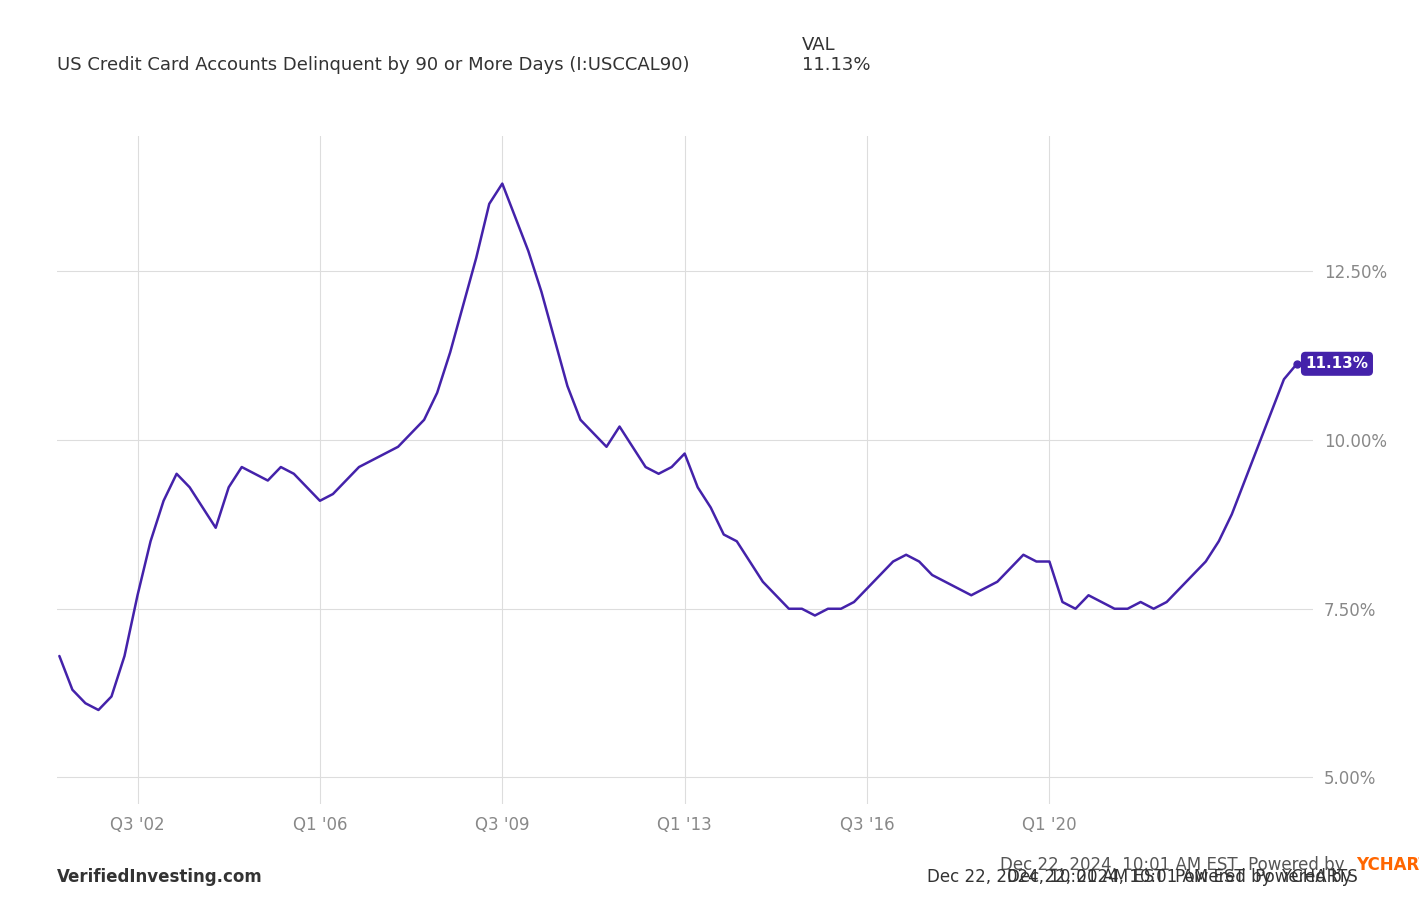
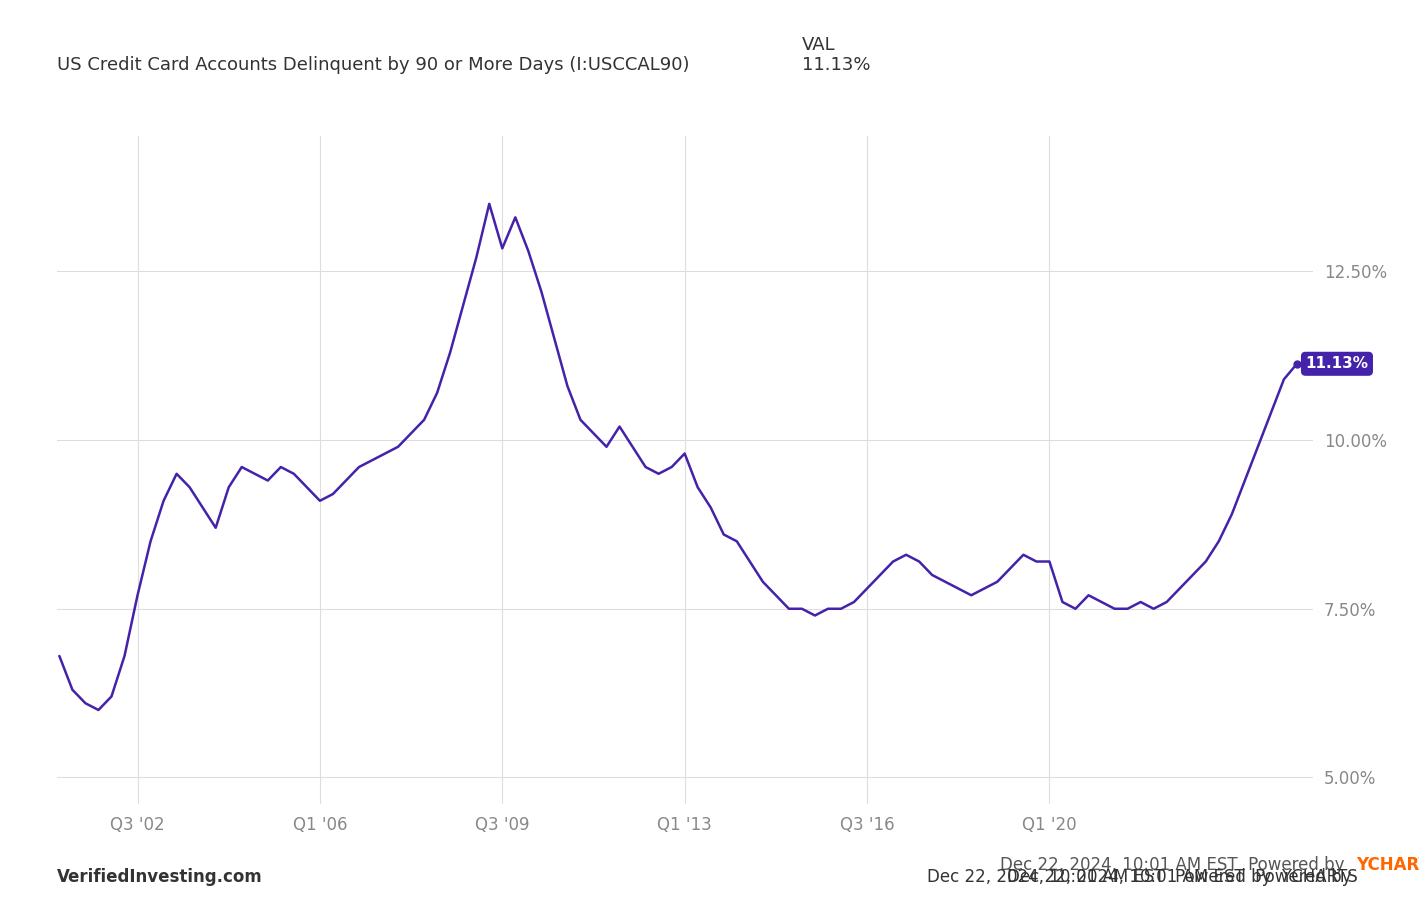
Q3 '09: 13.80% -> 12.84%
